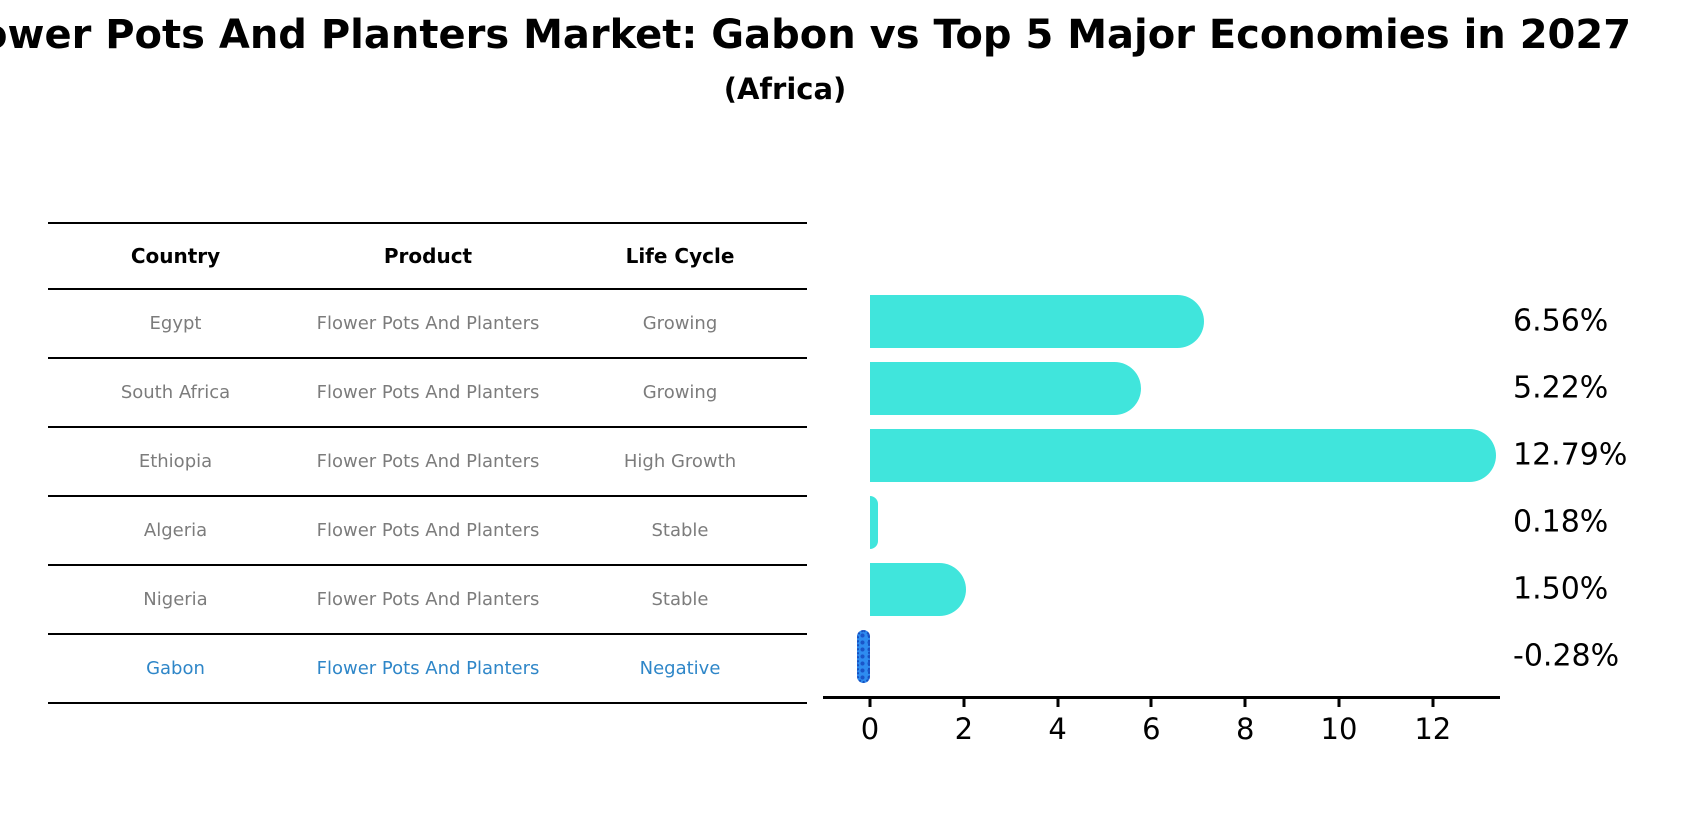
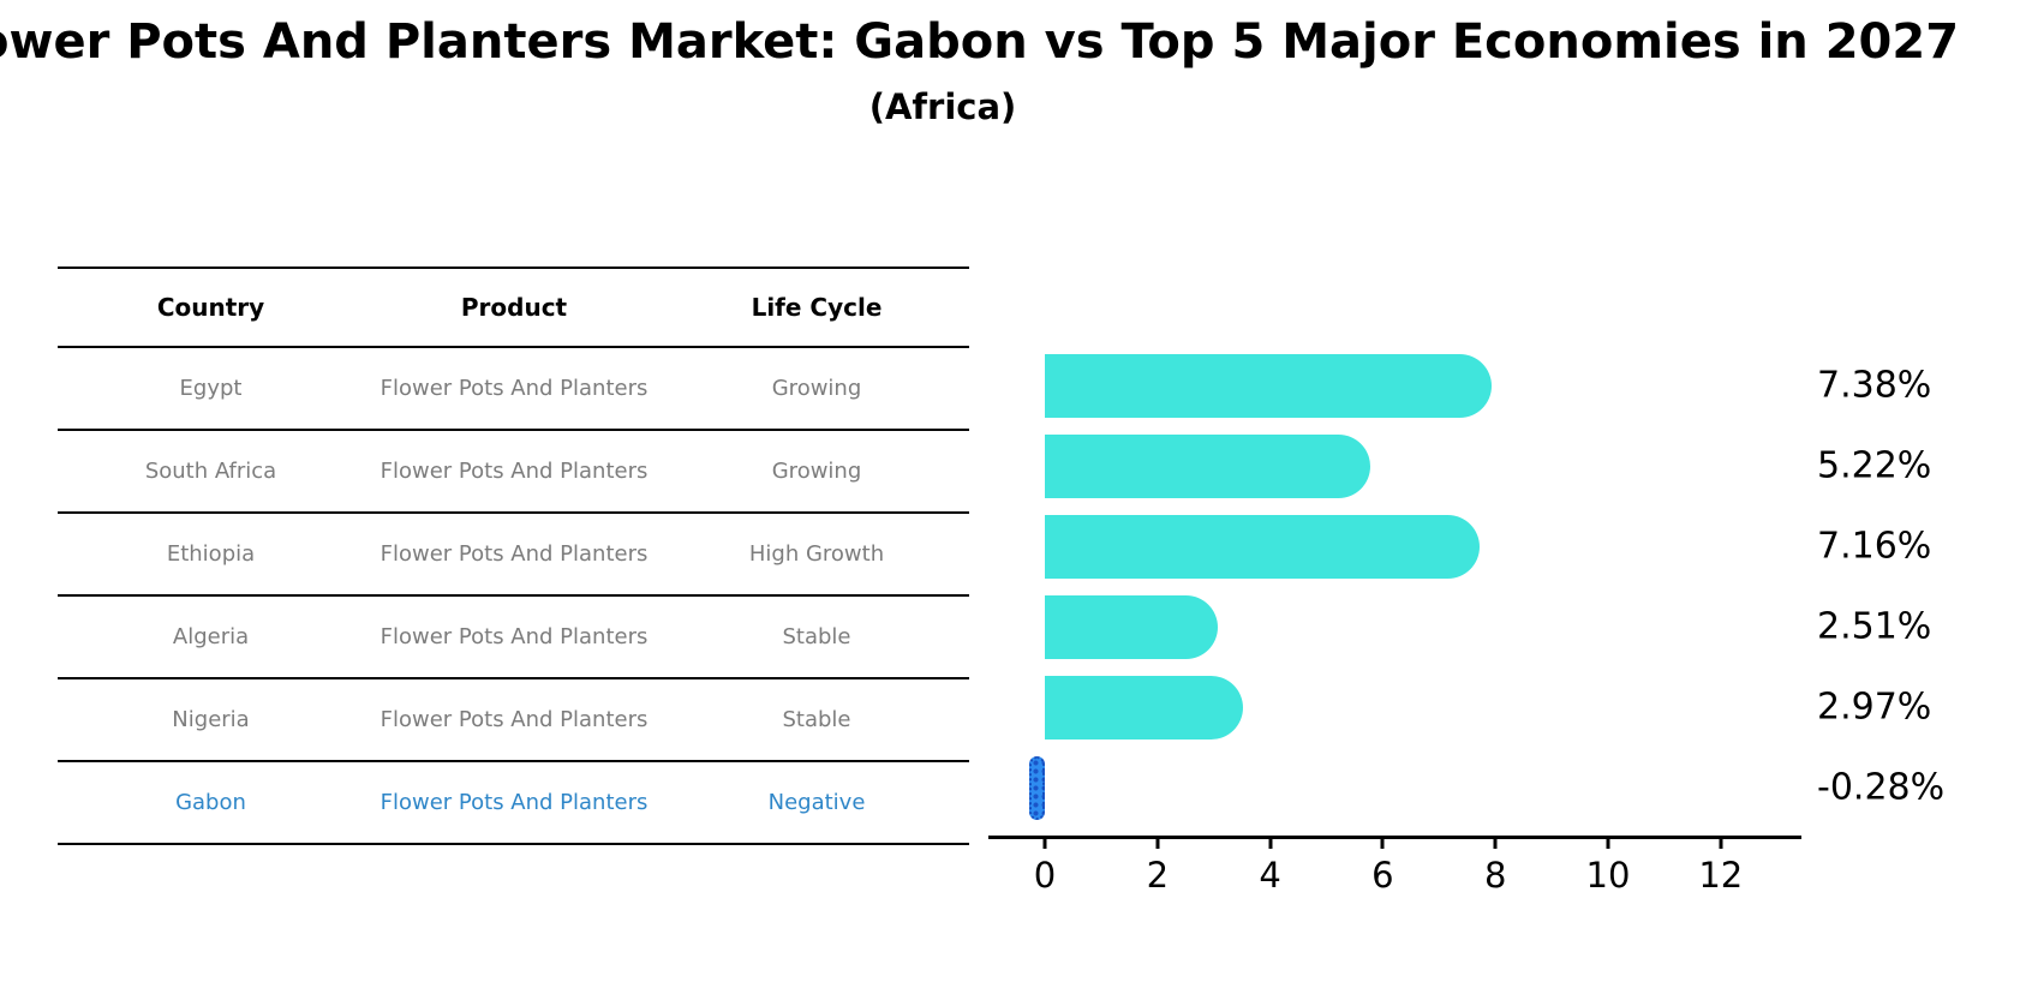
Egypt: 6.56% -> 7.38%
Ethiopia: 12.79% -> 7.16%
Algeria: 0.18% -> 2.51%
Nigeria: 1.50% -> 2.97%
